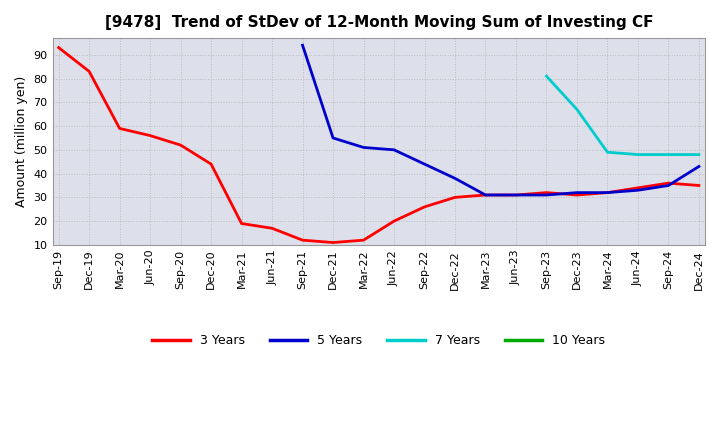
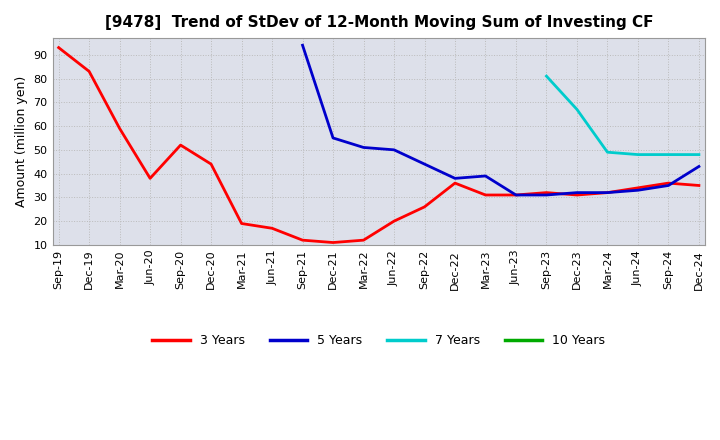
3 Years/Jun-20: 56 -> 38
3 Years/Dec-22: 30 -> 36
5 Years/Mar-23: 31 -> 39
